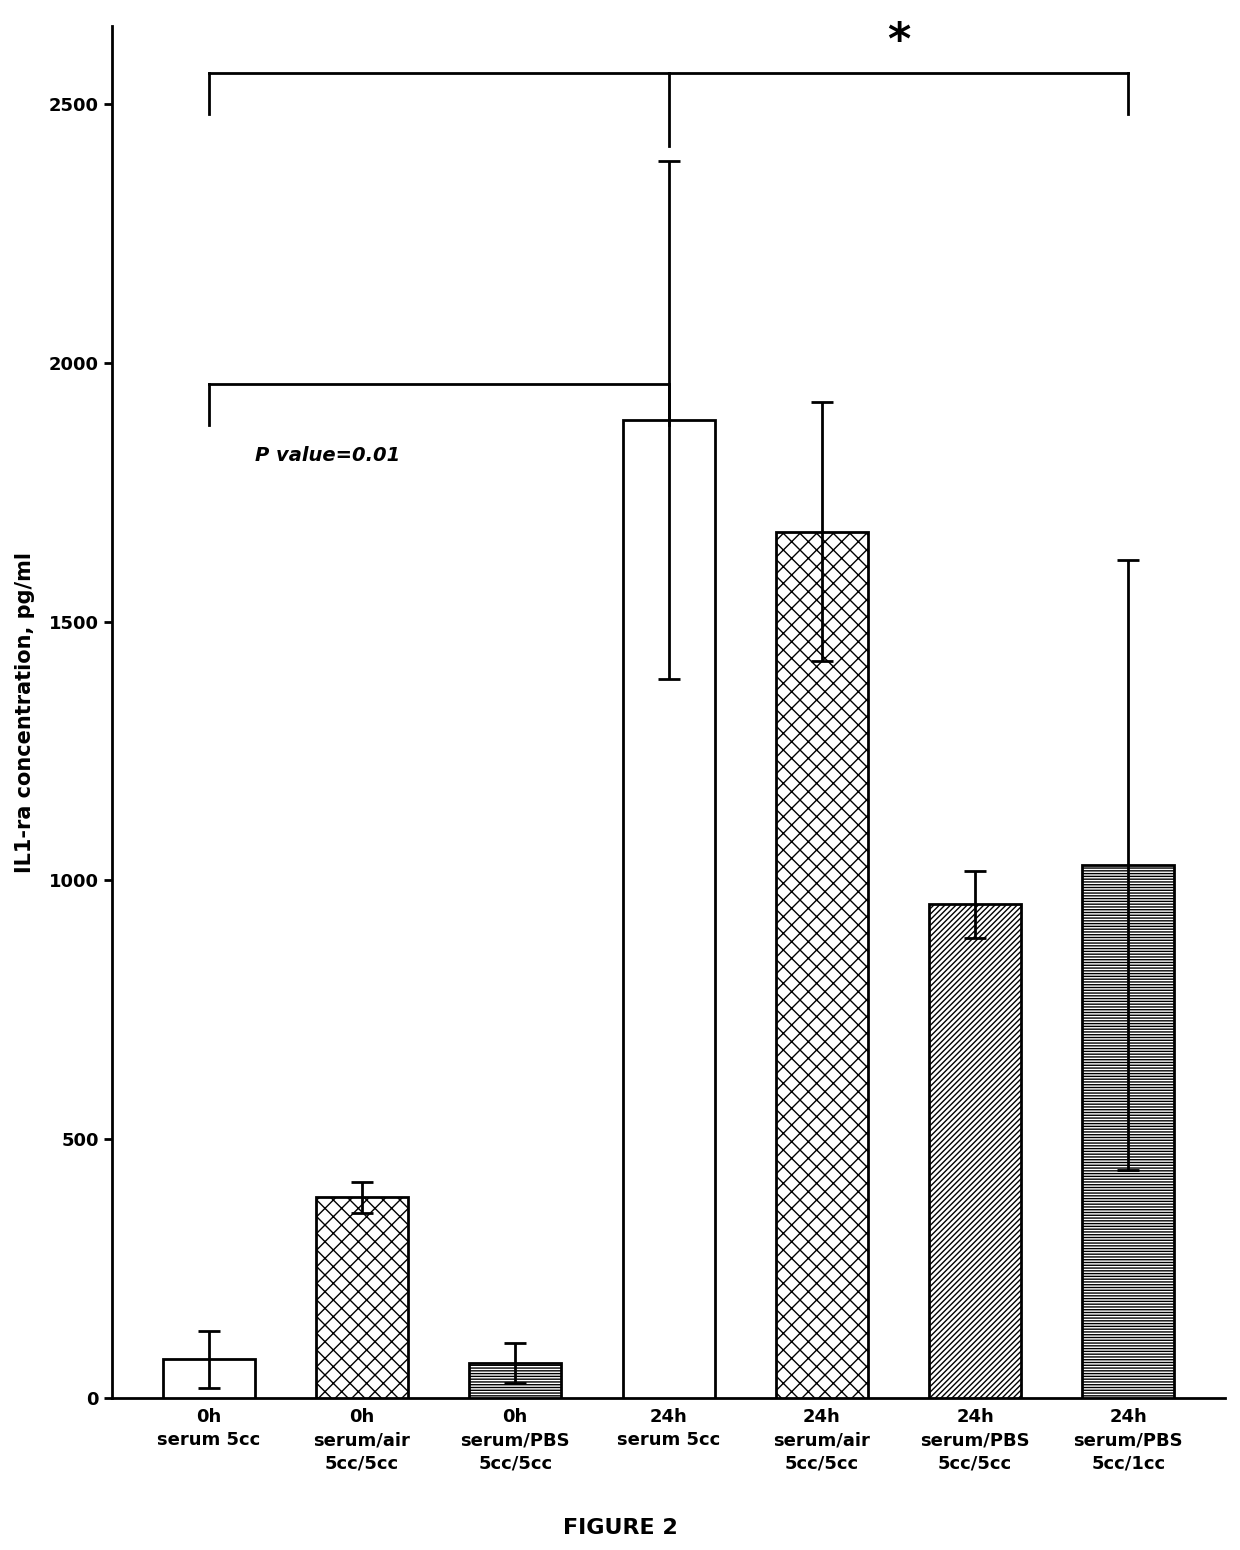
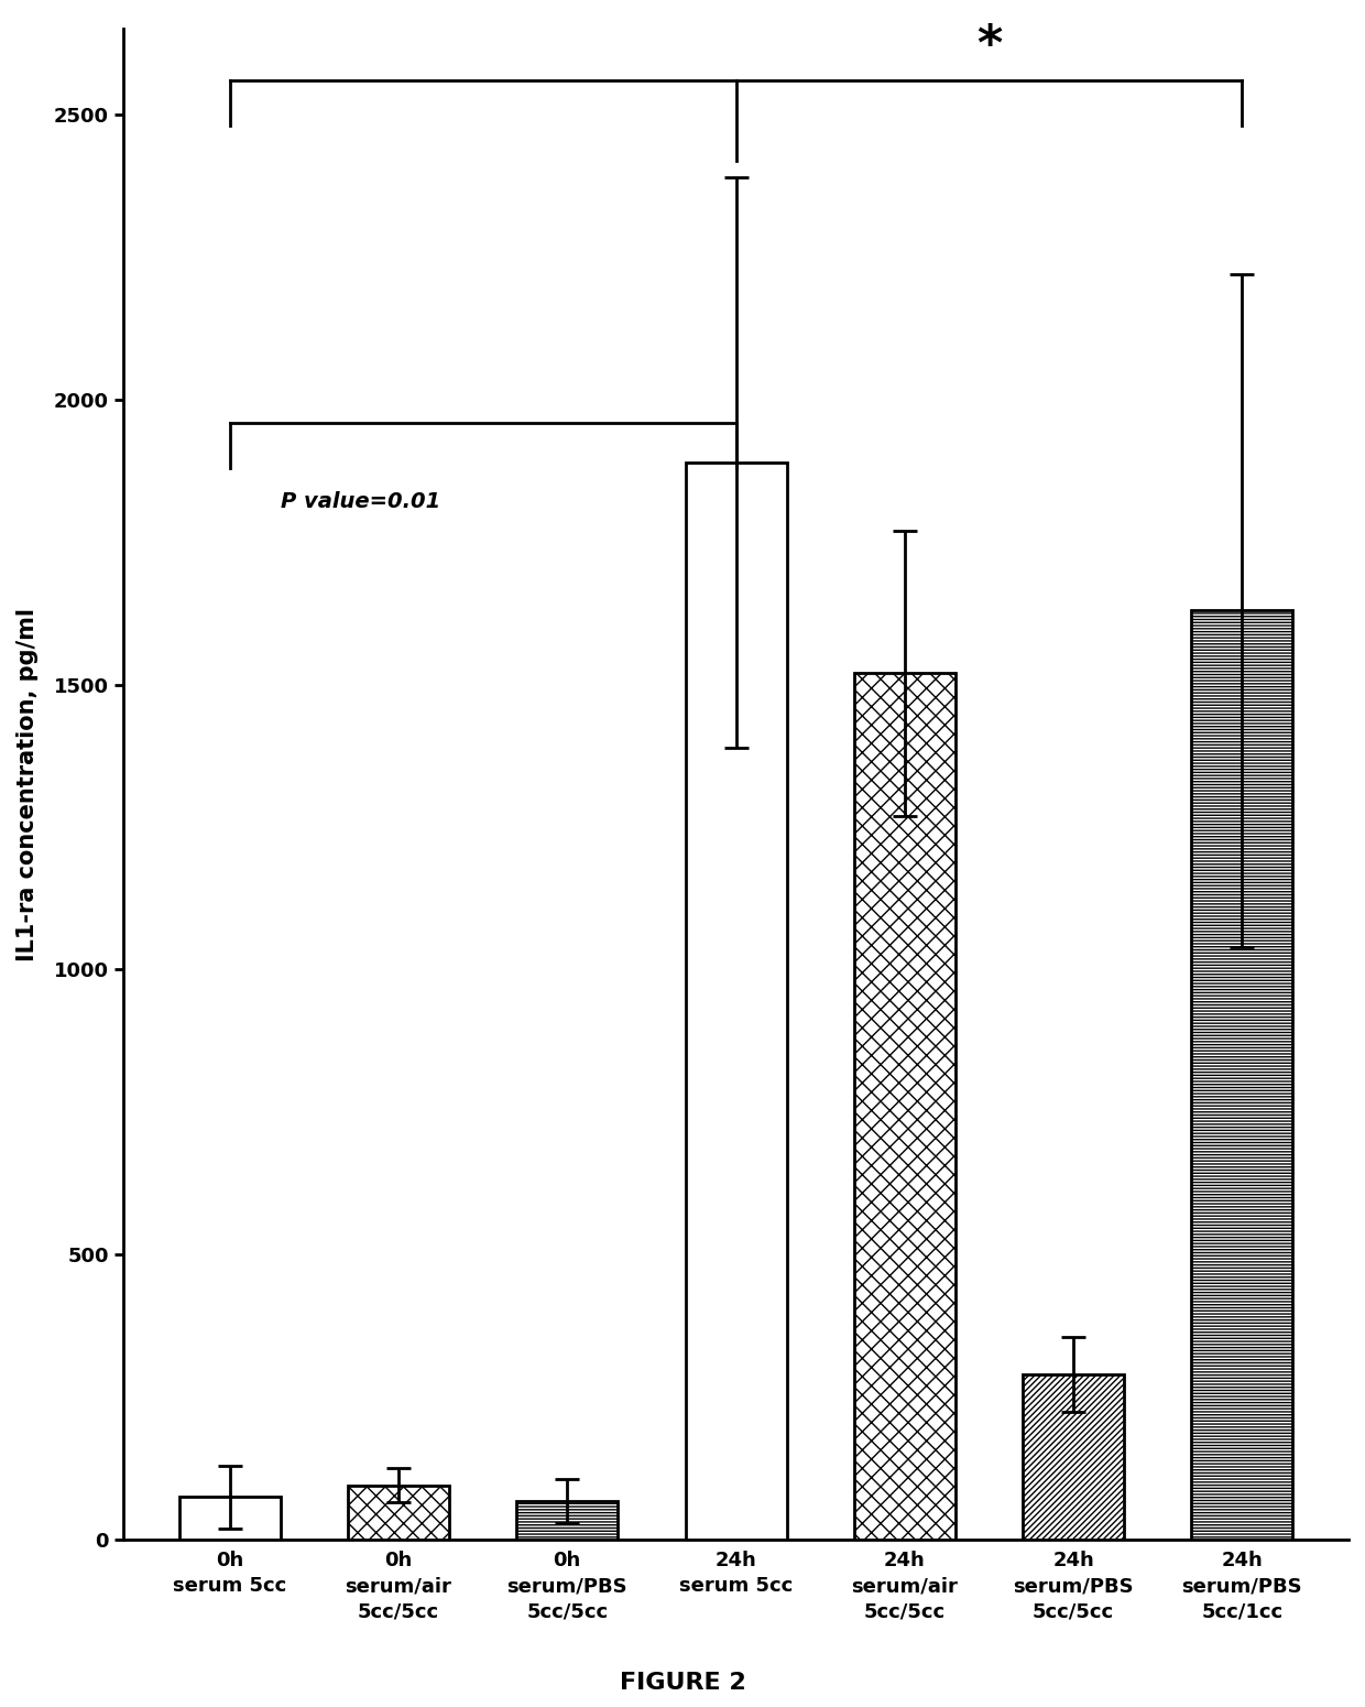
0h serum/air 5cc/5cc: 388 -> 95
24h serum/air 5cc/5cc: 1674 -> 1520
24h serum/PBS 5cc/5cc: 954 -> 290
24h serum/PBS 5cc/1cc: 1030 -> 1630
